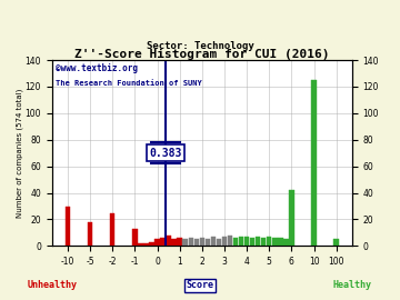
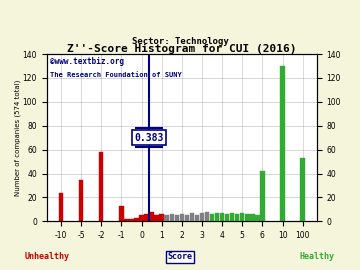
-10: 30 -> 24
-5: 18 -> 35
-2: 25 -> 58
10: 125 -> 130
100: 5 -> 53
